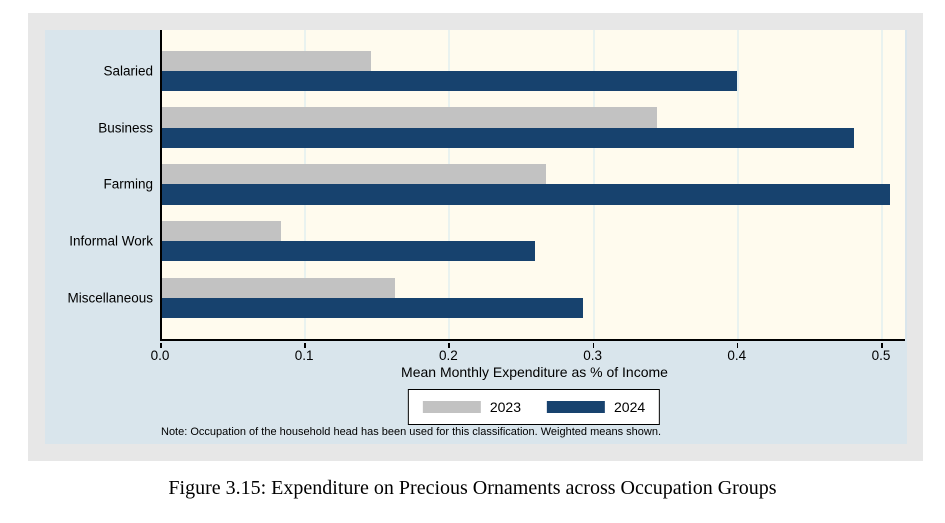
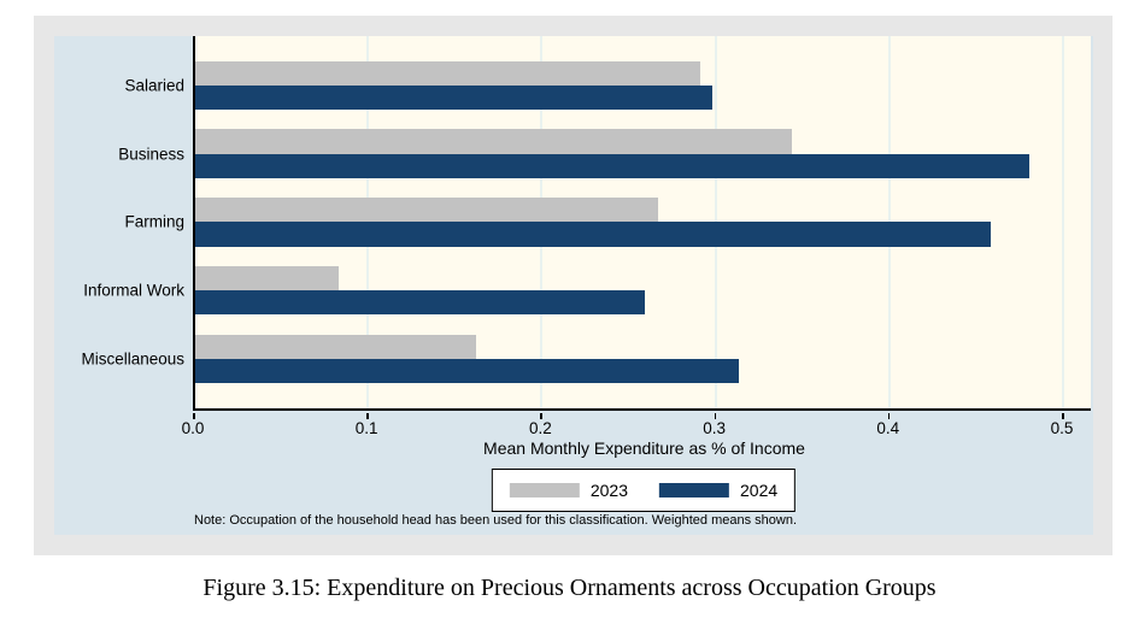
2023/Salaried: 0.146 -> 0.292
2024/Salaried: 0.400 -> 0.299
2024/Farming: 0.506 -> 0.459
2024/Miscellaneous: 0.293 -> 0.314
